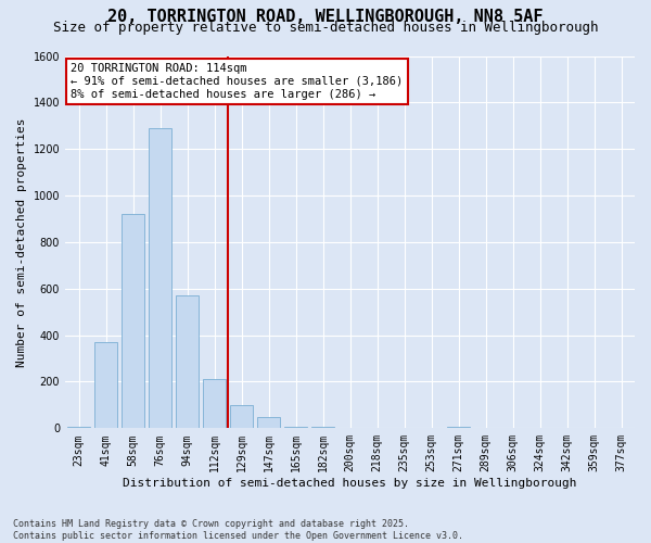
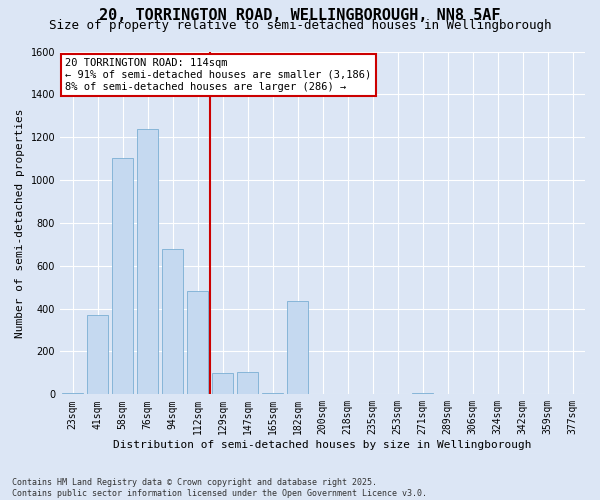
58sqm: 920 -> 1105
76sqm: 1290 -> 1240
94sqm: 570 -> 680
112sqm: 210 -> 480
147sqm: 50 -> 105
182sqm: 4 -> 435
